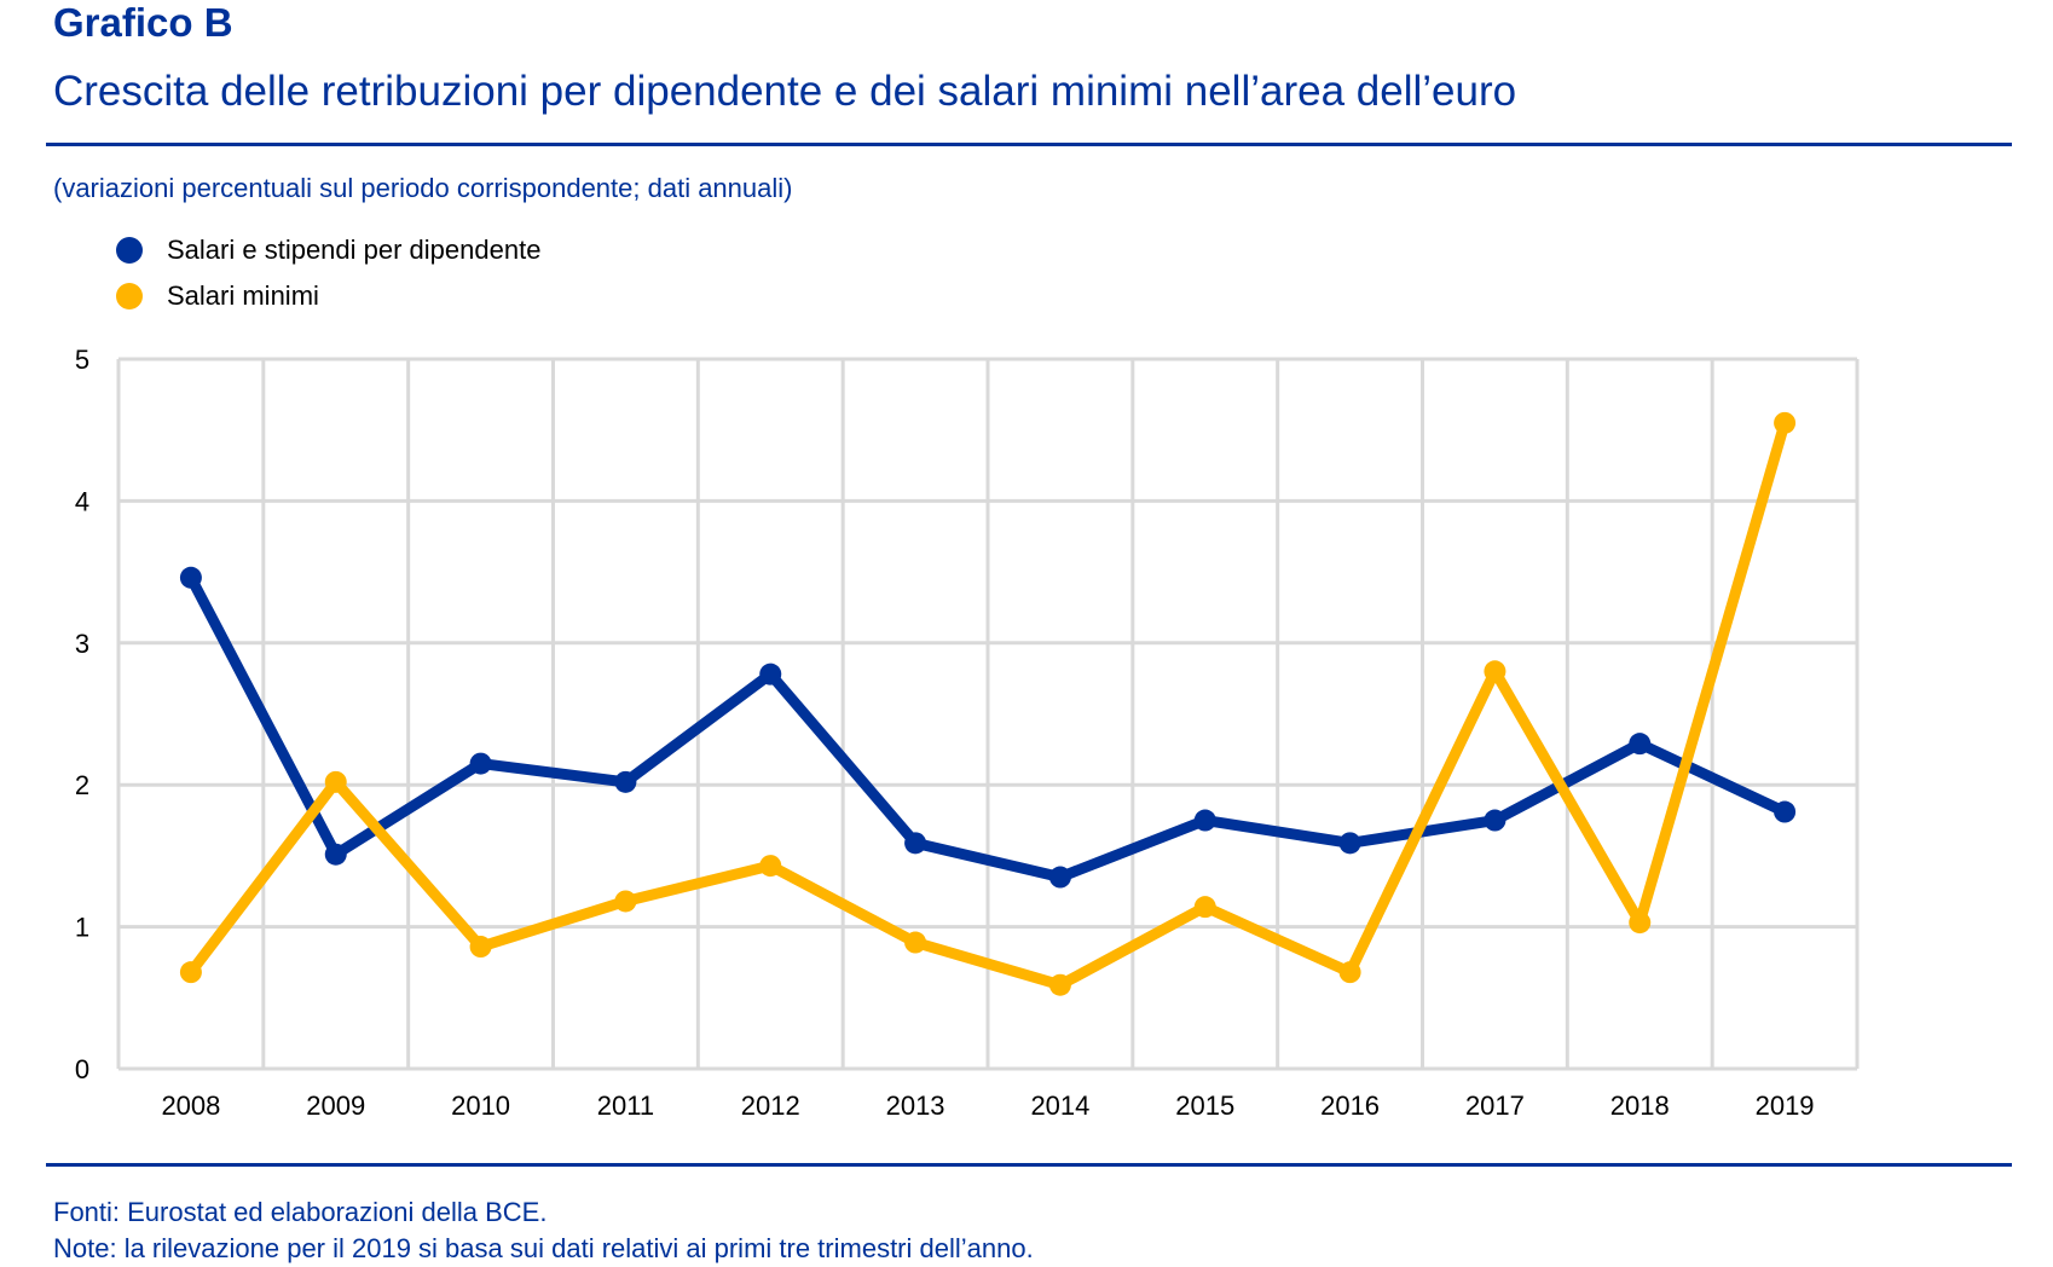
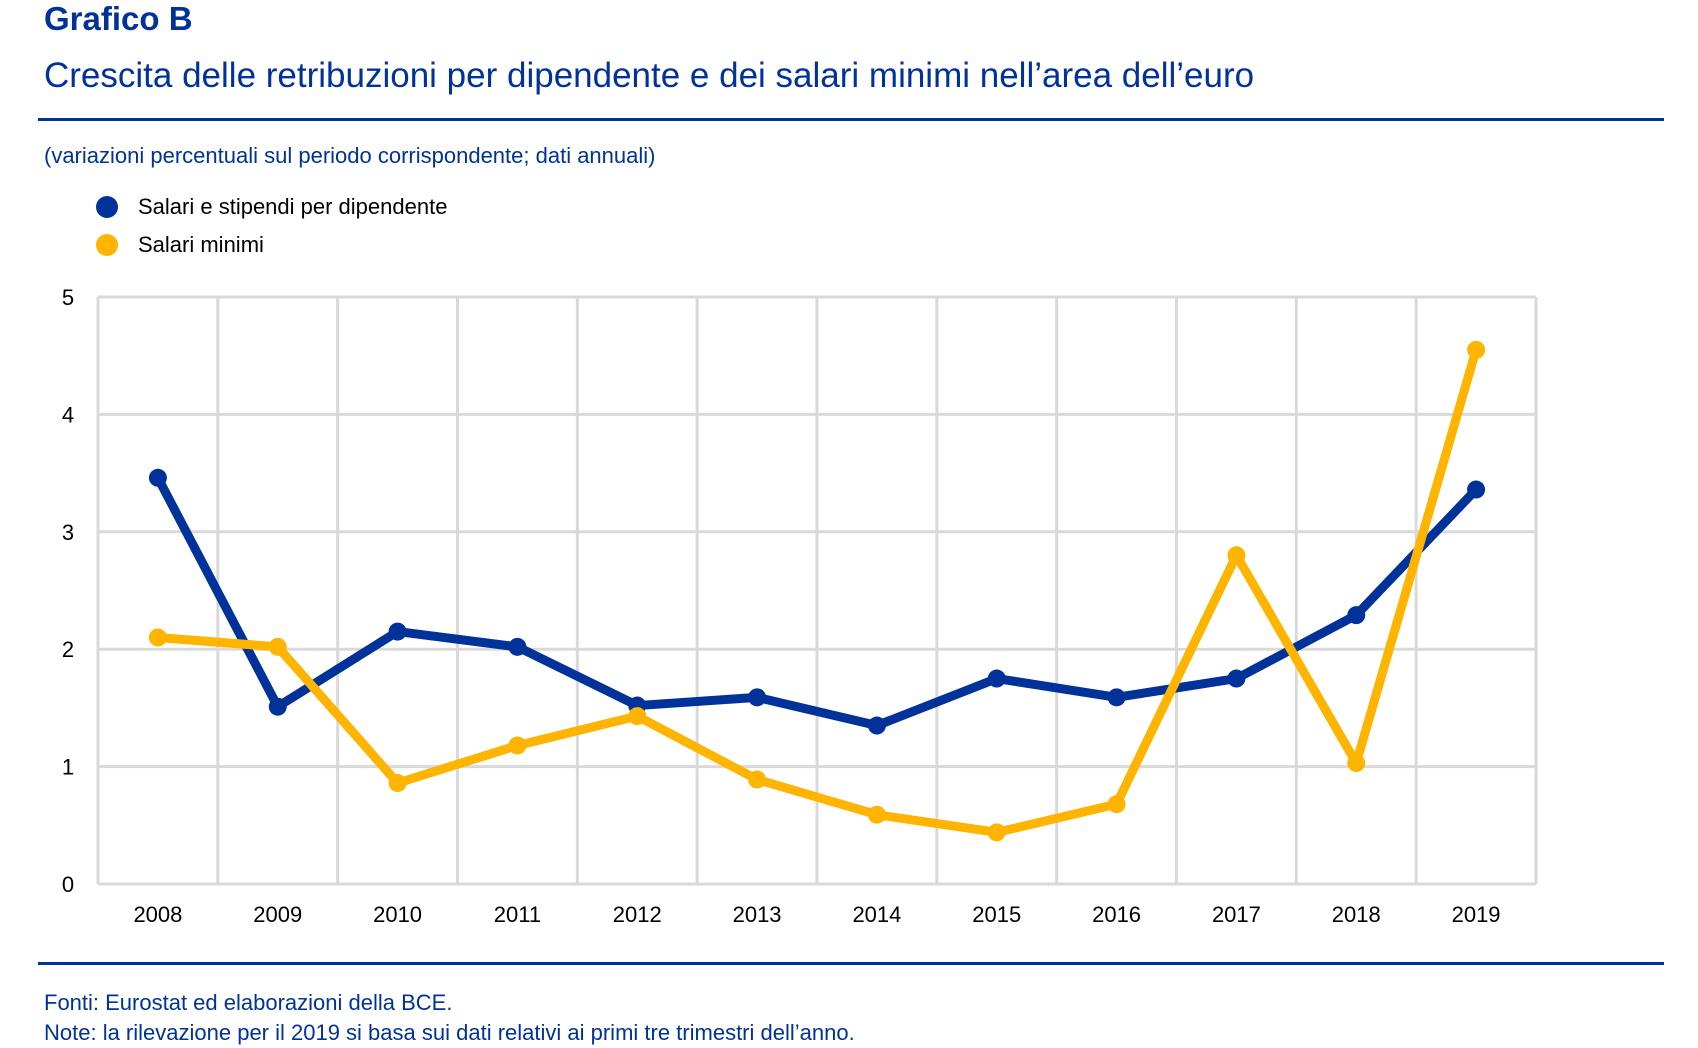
Salari minimi/2008: 0.68 -> 2.10
Salari e stipendi per dipendente/2012: 2.78 -> 1.52
Salari minimi/2015: 1.14 -> 0.44
Salari e stipendi per dipendente/2019: 1.81 -> 3.36
